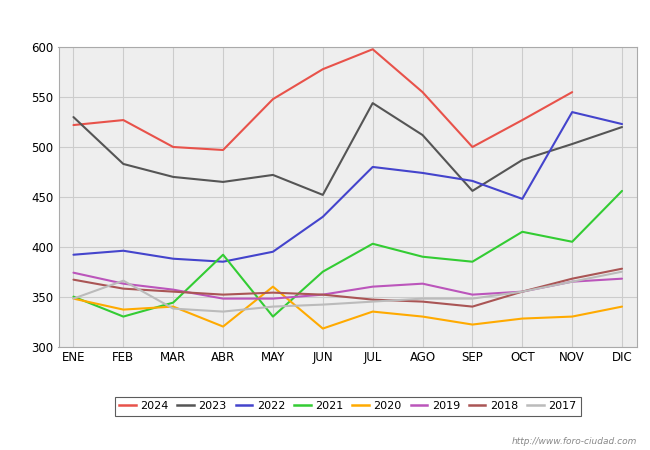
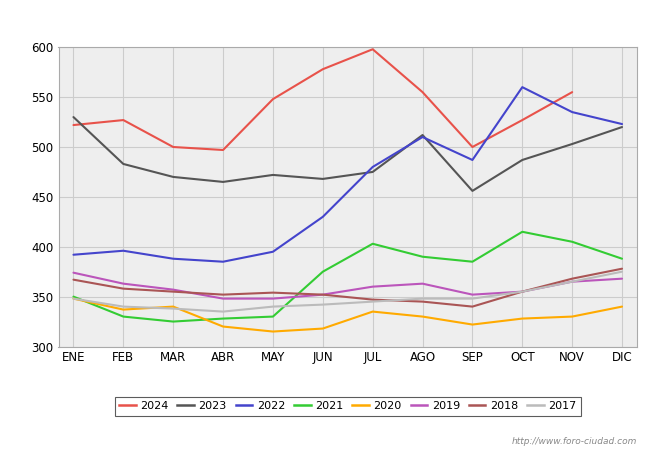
2017/FEB: 366 -> 340
2021/MAR: 344 -> 325
2021/ABR: 392 -> 328
2020/MAY: 360 -> 315
2023/JUN: 452 -> 468
2023/JUL: 544 -> 475
2022/AGO: 474 -> 510
2022/SEP: 466 -> 487
2022/OCT: 448 -> 560
2021/DIC: 456 -> 388
